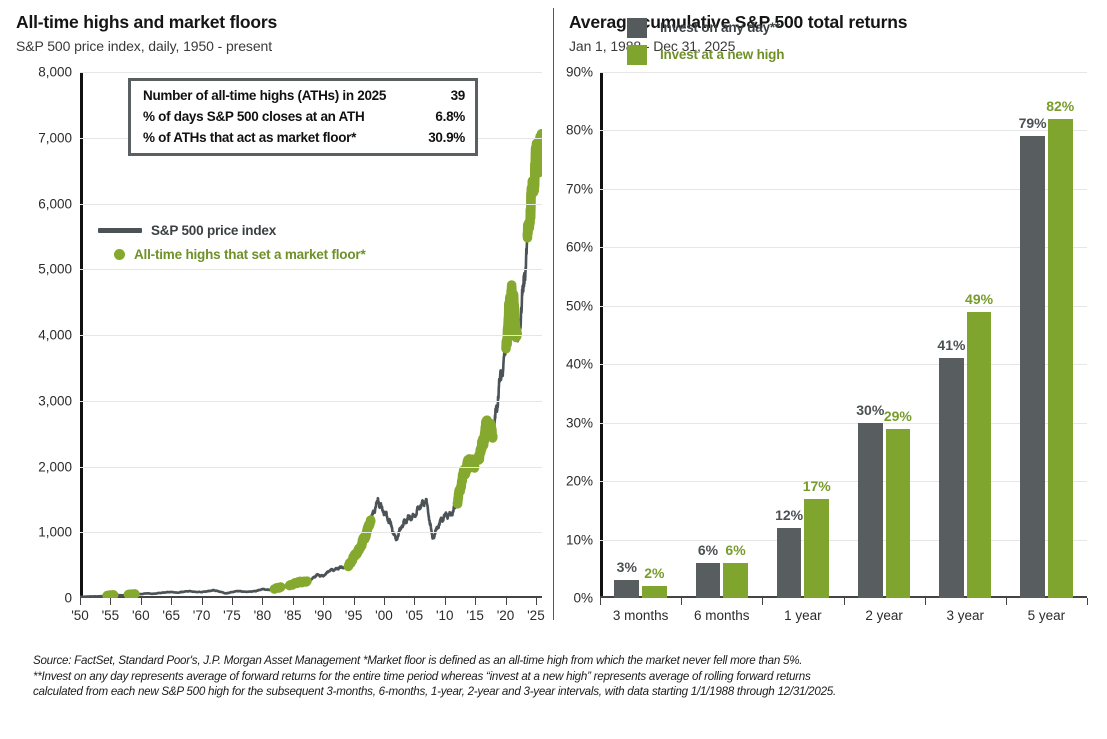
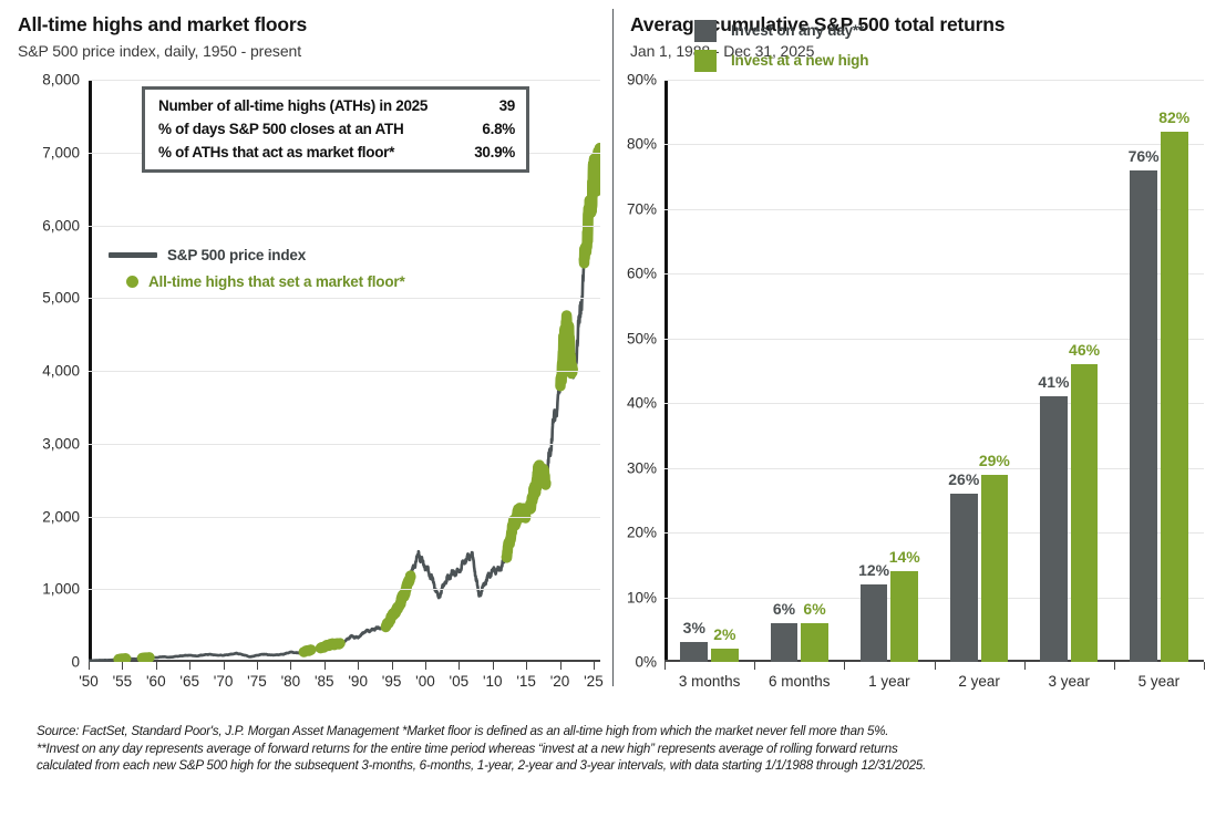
Average cumulative S&P 500 total returns/Invest at a new high/1 year: 17% -> 14%
Average cumulative S&P 500 total returns/Invest on any day**/2 year: 30% -> 26%
Average cumulative S&P 500 total returns/Invest at a new high/3 year: 49% -> 46%
Average cumulative S&P 500 total returns/Invest on any day**/5 year: 79% -> 76%
